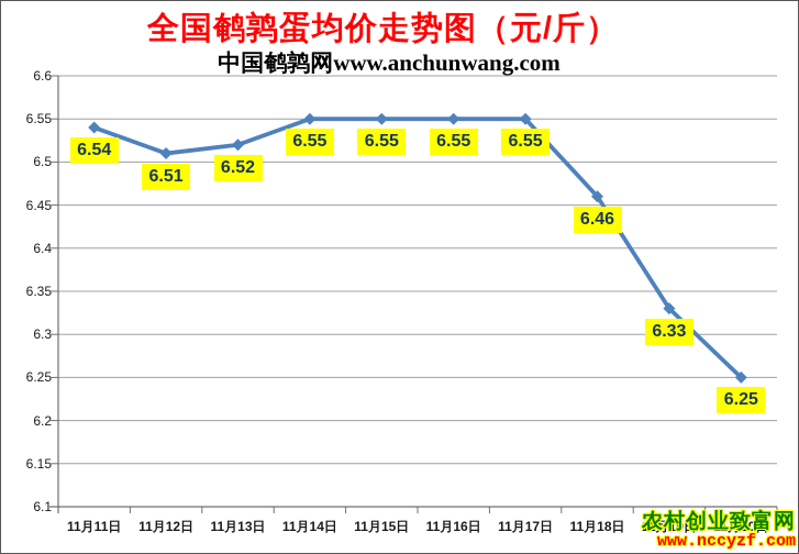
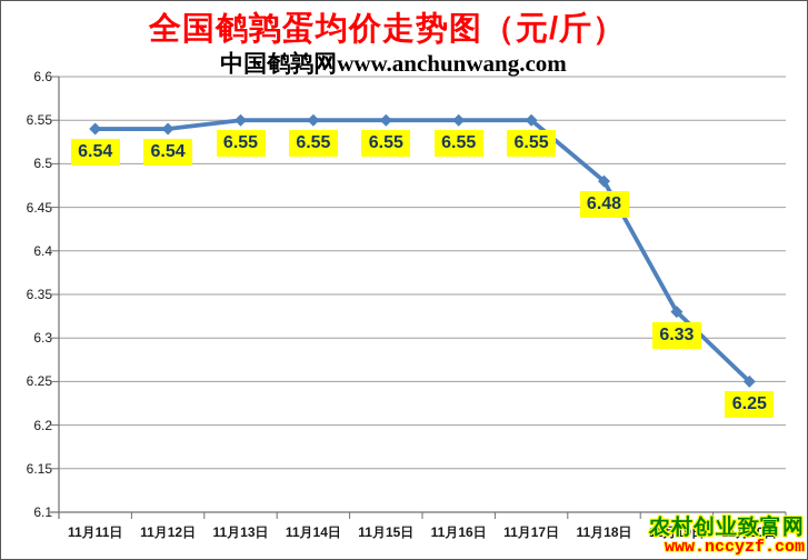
11月12日: 6.51 -> 6.54
11月13日: 6.52 -> 6.55
11月18日: 6.46 -> 6.48
